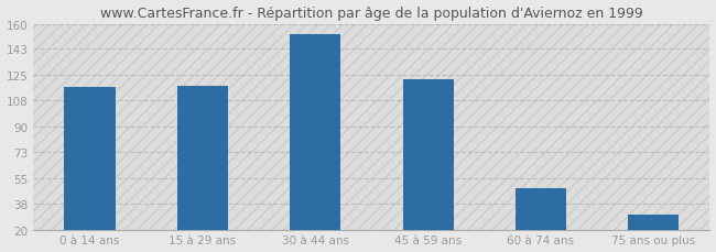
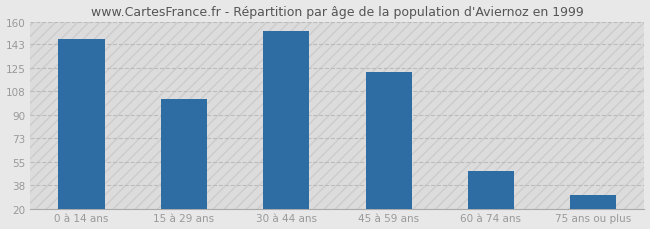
0 à 14 ans: 117 -> 147
15 à 29 ans: 118 -> 102
